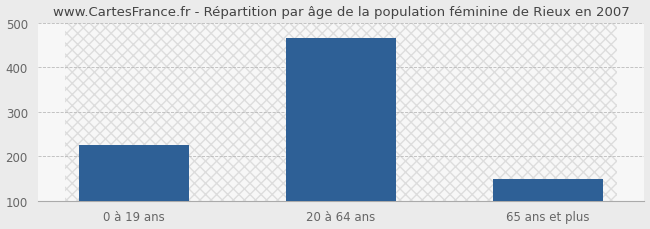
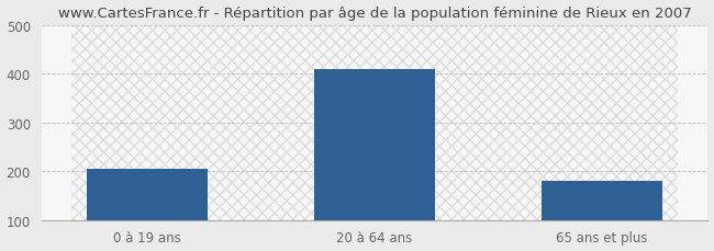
0 à 19 ans: 225 -> 205
20 à 64 ans: 467 -> 410
65 ans et plus: 148 -> 180
